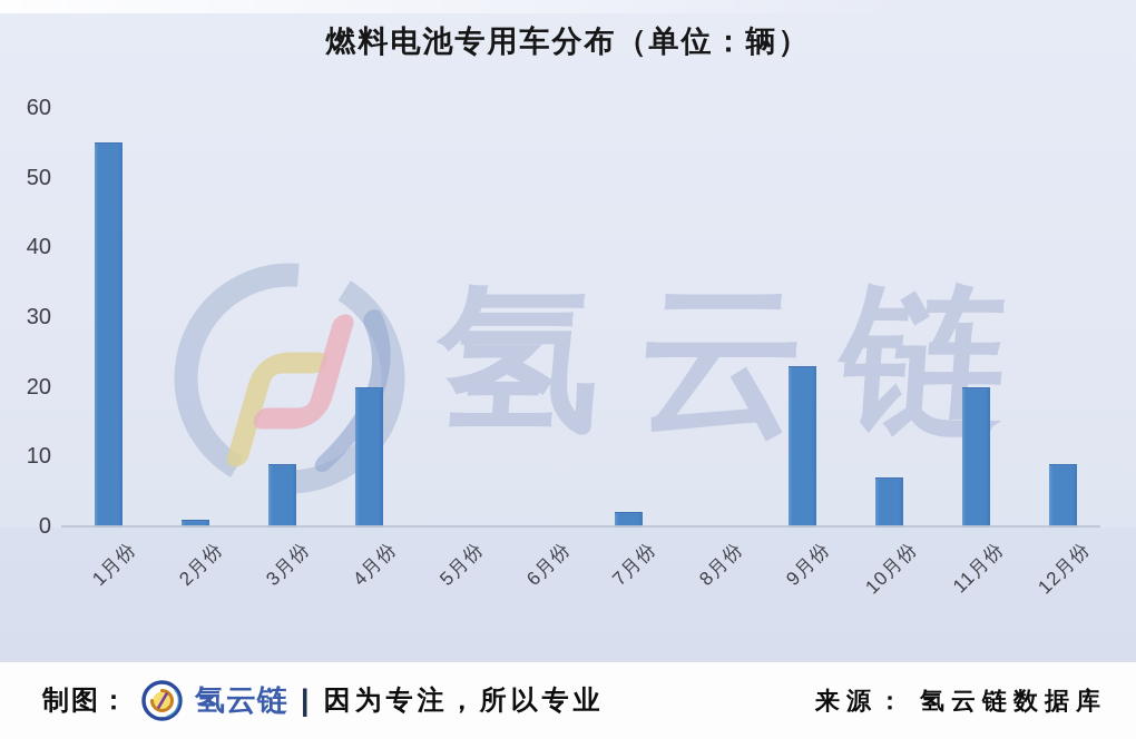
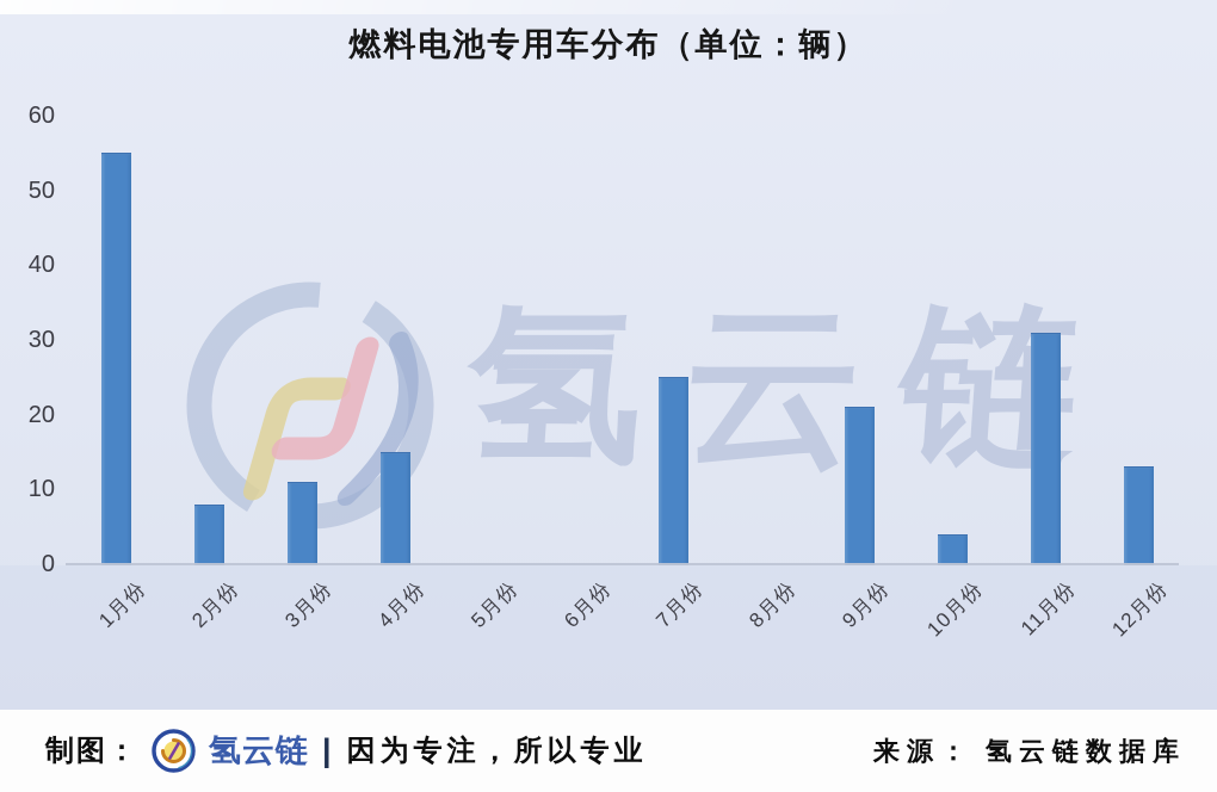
2月份: 1 -> 8
3月份: 9 -> 11
4月份: 20 -> 15
7月份: 2 -> 25
9月份: 23 -> 21
10月份: 7 -> 4
11月份: 20 -> 31
12月份: 9 -> 13
